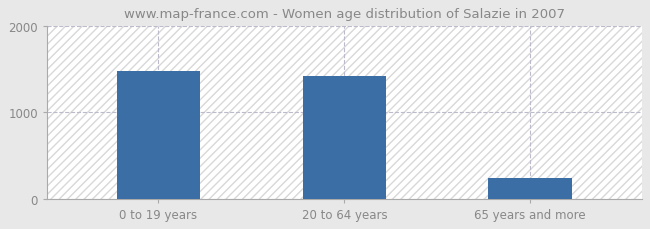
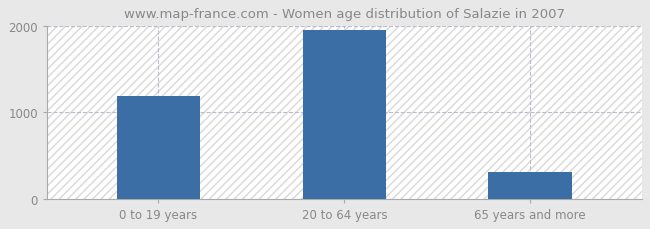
0 to 19 years: 1480 -> 1190
20 to 64 years: 1420 -> 1960
65 years and more: 240 -> 310
